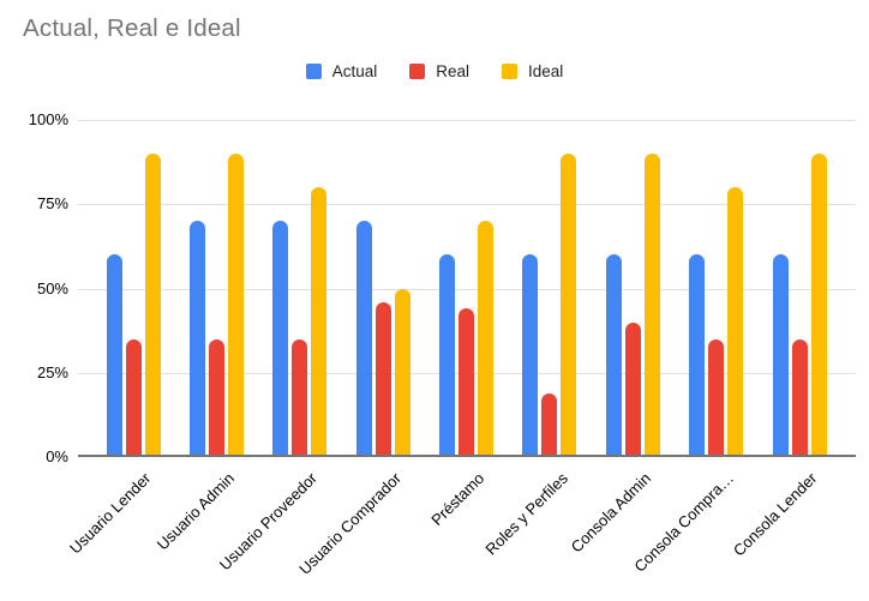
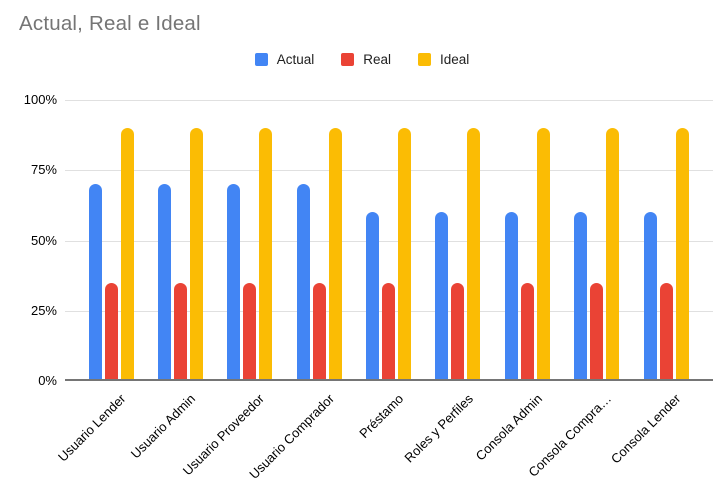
Actual/Usuario Lender: 60% -> 70%
Ideal/Usuario Proveedor: 80% -> 90%
Real/Usuario Comprador: 46% -> 35%
Ideal/Usuario Comprador: 50% -> 90%
Real/Préstamo: 44% -> 35%
Ideal/Préstamo: 70% -> 90%
Real/Roles y Perfiles: 19% -> 35%
Real/Consola Admin: 40% -> 35%
Ideal/Consola Compra…: 80% -> 90%
